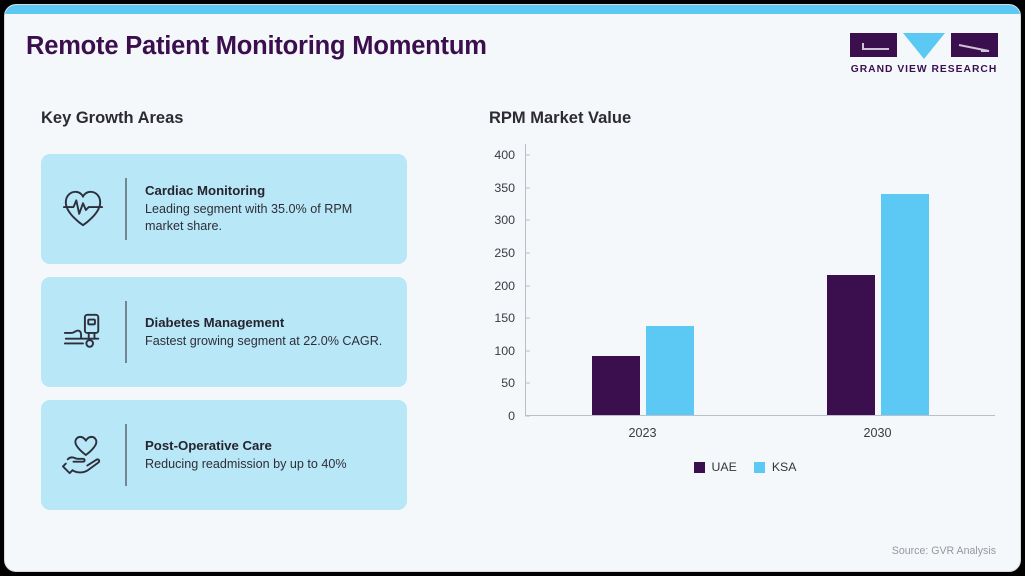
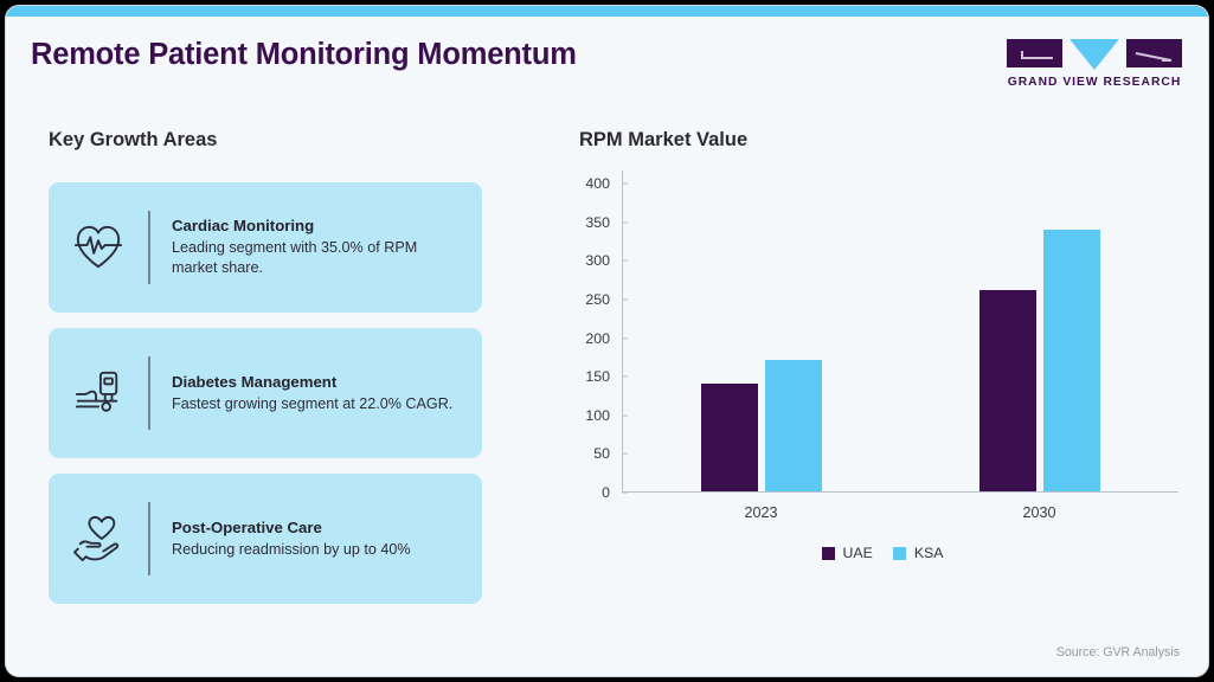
UAE/2023: 90 -> 140
KSA/2023: 140 -> 170
UAE/2030: 220 -> 260
